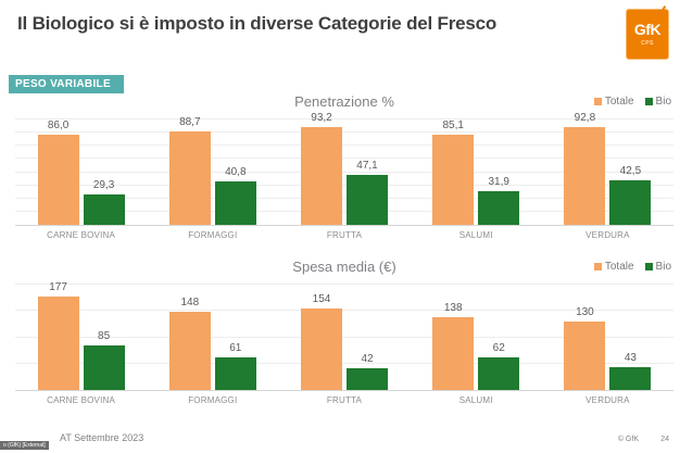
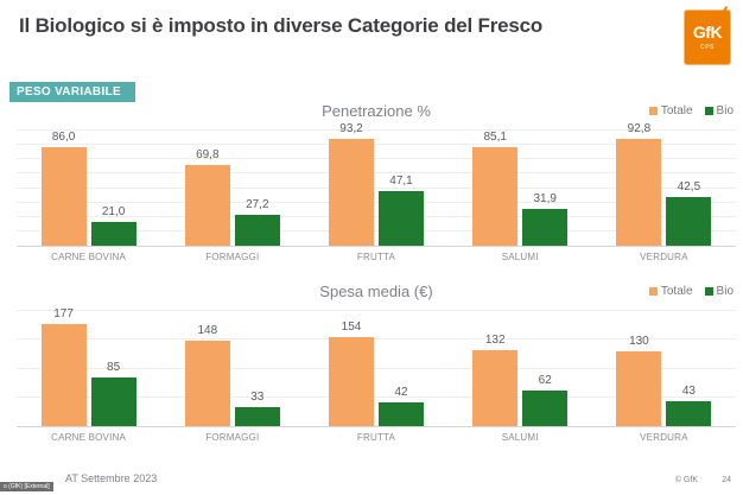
Penetrazione %/Bio/CARNE BOVINA: 29,3 -> 21,0
Penetrazione %/Totale/FORMAGGI: 88,7 -> 69,8
Penetrazione %/Bio/FORMAGGI: 40,8 -> 27,2
Spesa media (€)/Bio/FORMAGGI: 61 -> 33
Spesa media (€)/Totale/SALUMI: 138 -> 132
